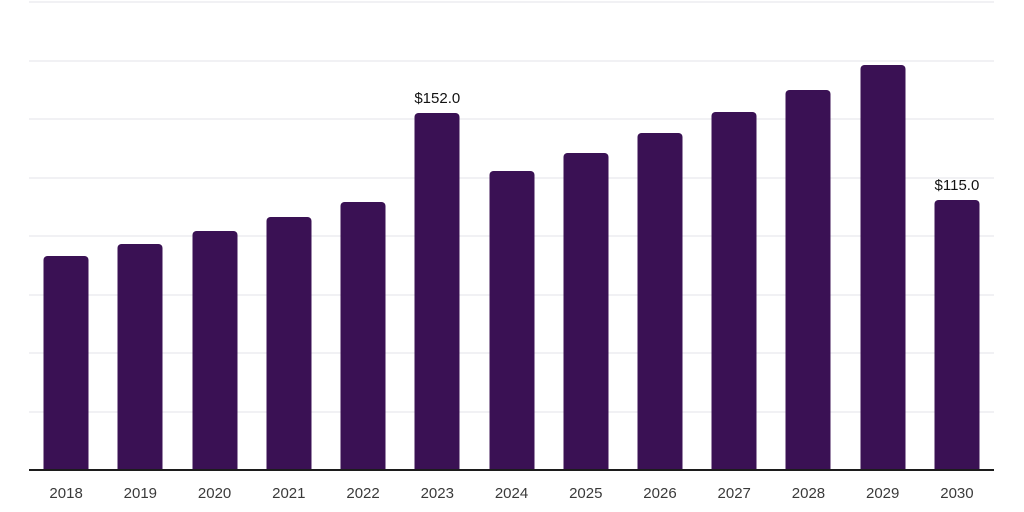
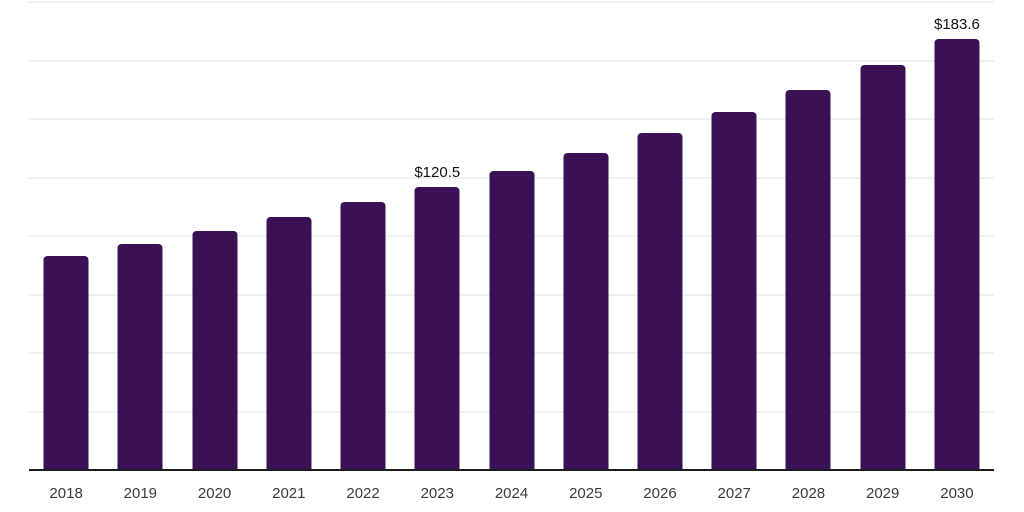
2023: $152.0 -> $120.5
2030: $115.0 -> $183.6
